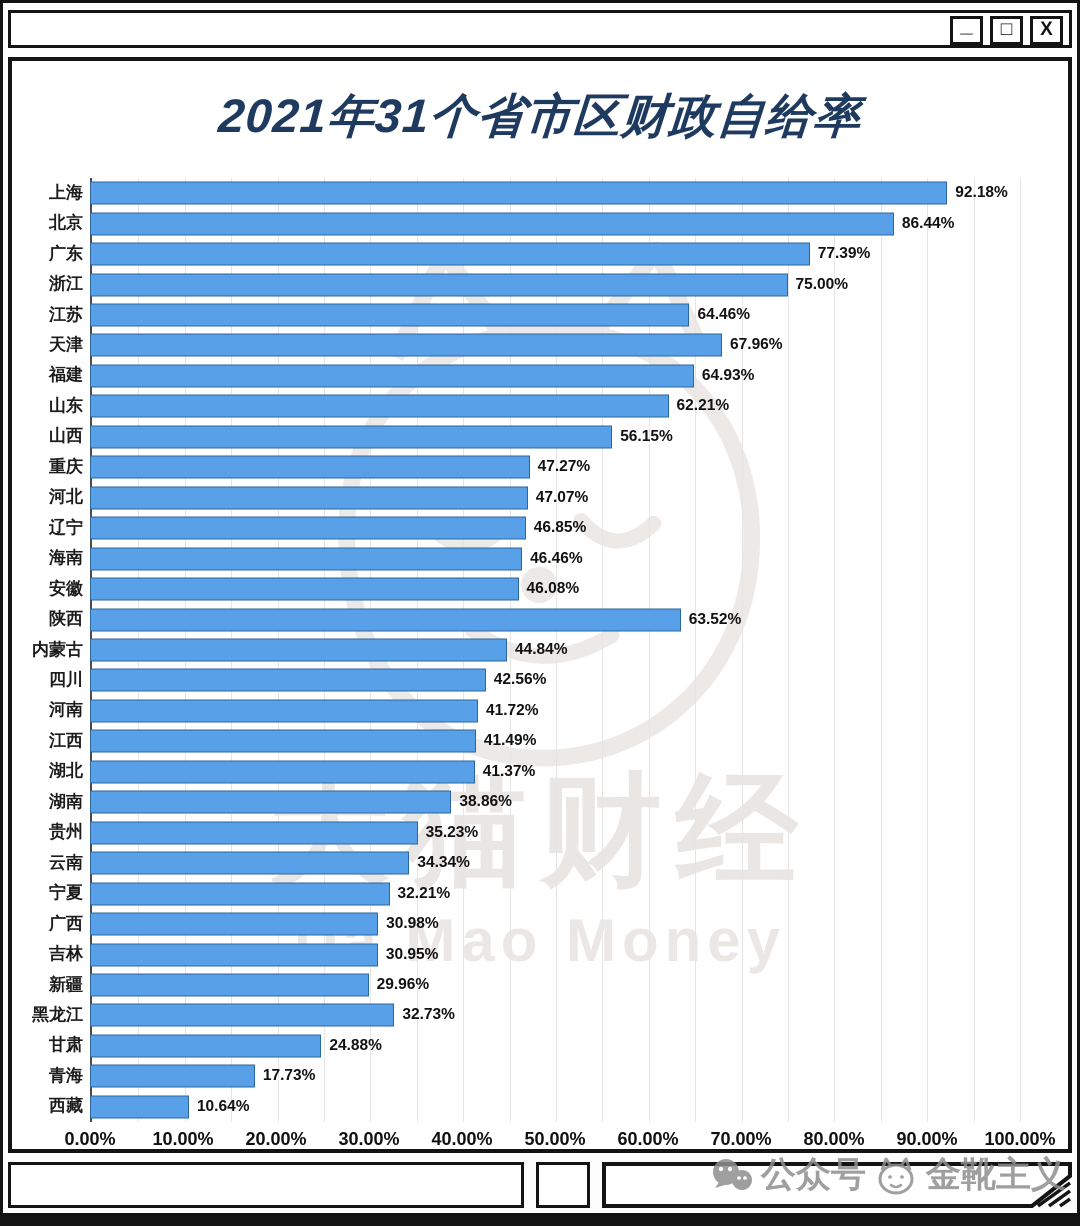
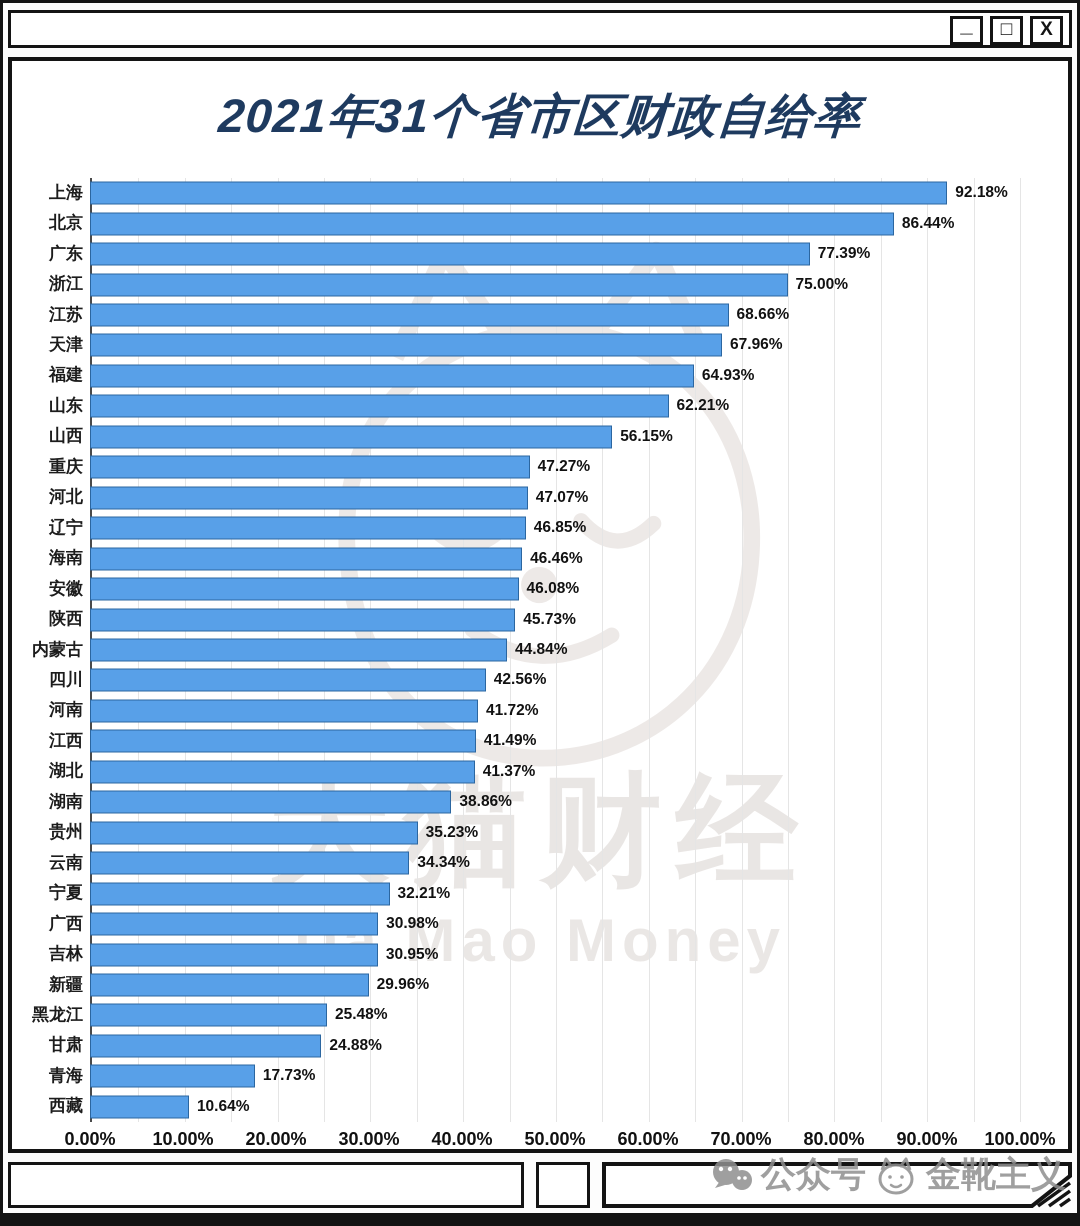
江苏: 64.46% -> 68.66%
陕西: 63.52% -> 45.73%
黑龙江: 32.73% -> 25.48%
